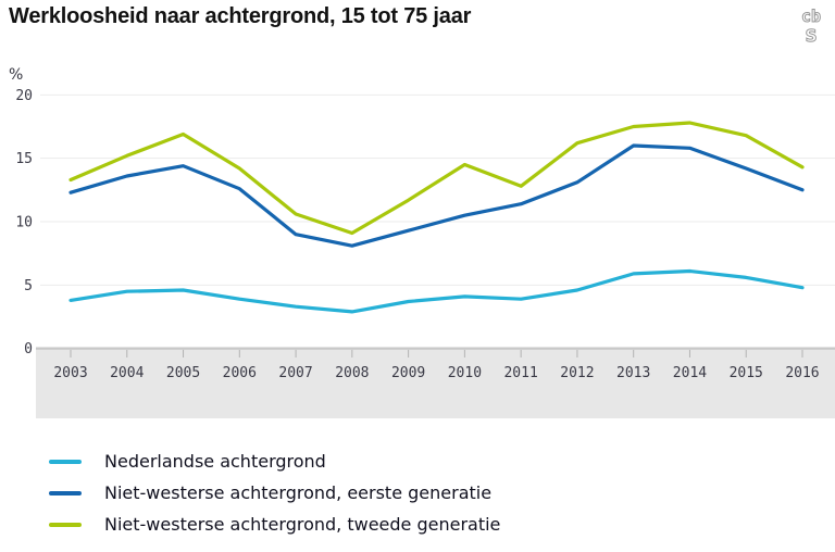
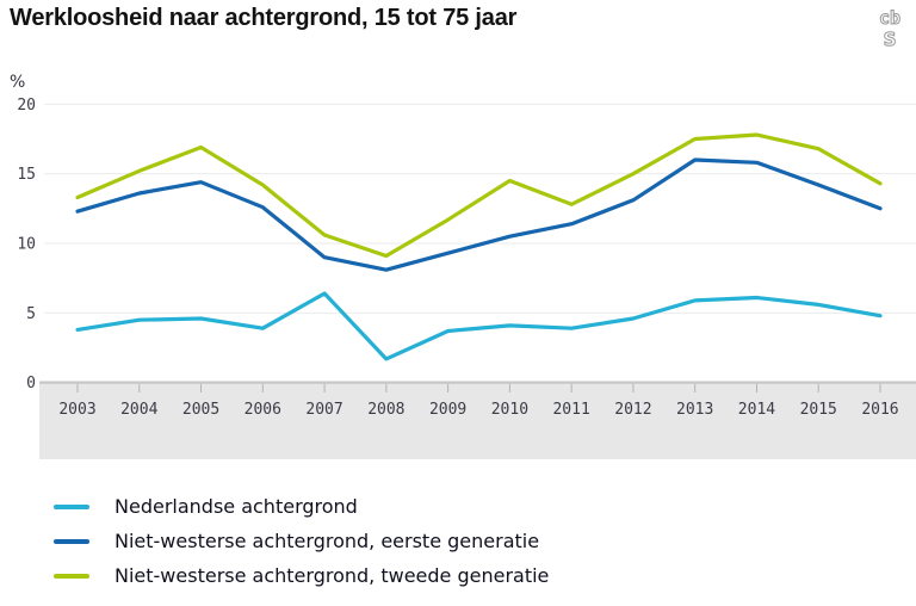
Nederlandse achtergrond/2007: 3.3 -> 6.4
Nederlandse achtergrond/2008: 2.9 -> 1.7
Niet-westerse achtergrond, tweede generatie/2012: 16.2 -> 15.0
